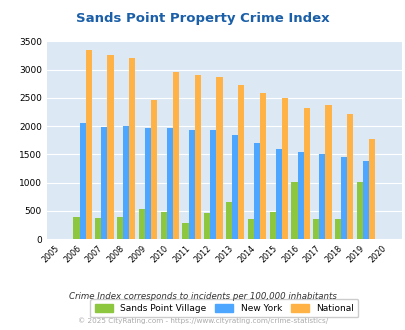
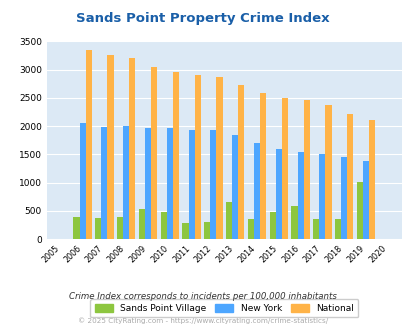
National/2009: 2460 -> 3040
Sands Point Village/2012: 460 -> 300
Sands Point Village/2016: 1020 -> 590
National/2016: 2320 -> 2470
National/2019: 1780 -> 2110
